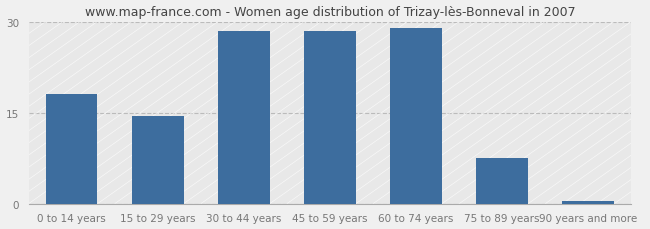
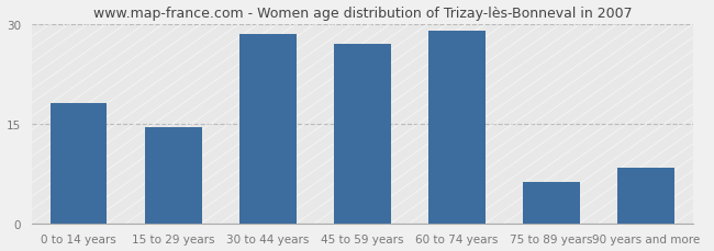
45 to 59 years: 28.5 -> 27.0
75 to 89 years: 7.5 -> 6.2
90 years and more: 0.4 -> 8.4
